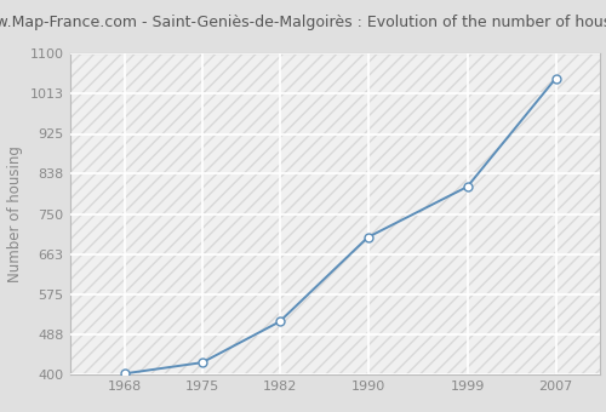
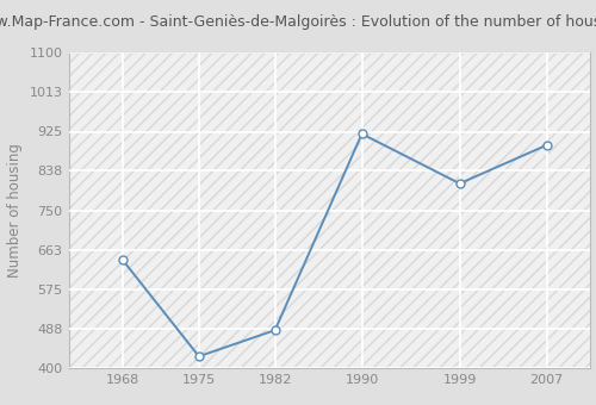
1968: 403 -> 640
1982: 516 -> 485
1990: 700 -> 920
2007: 1046 -> 895
